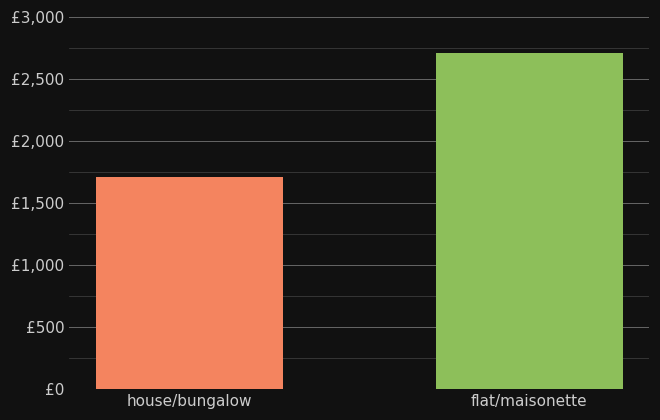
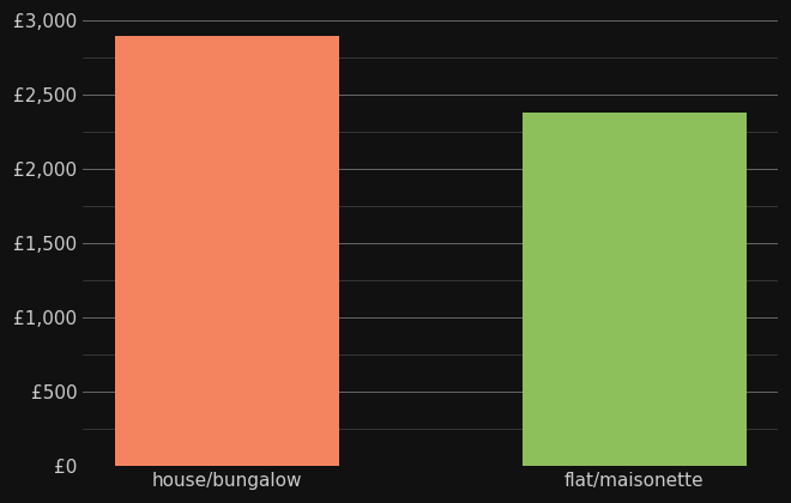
house/bungalow: £1,710 -> £2,900
flat/maisonette: £2,710 -> £2,380
